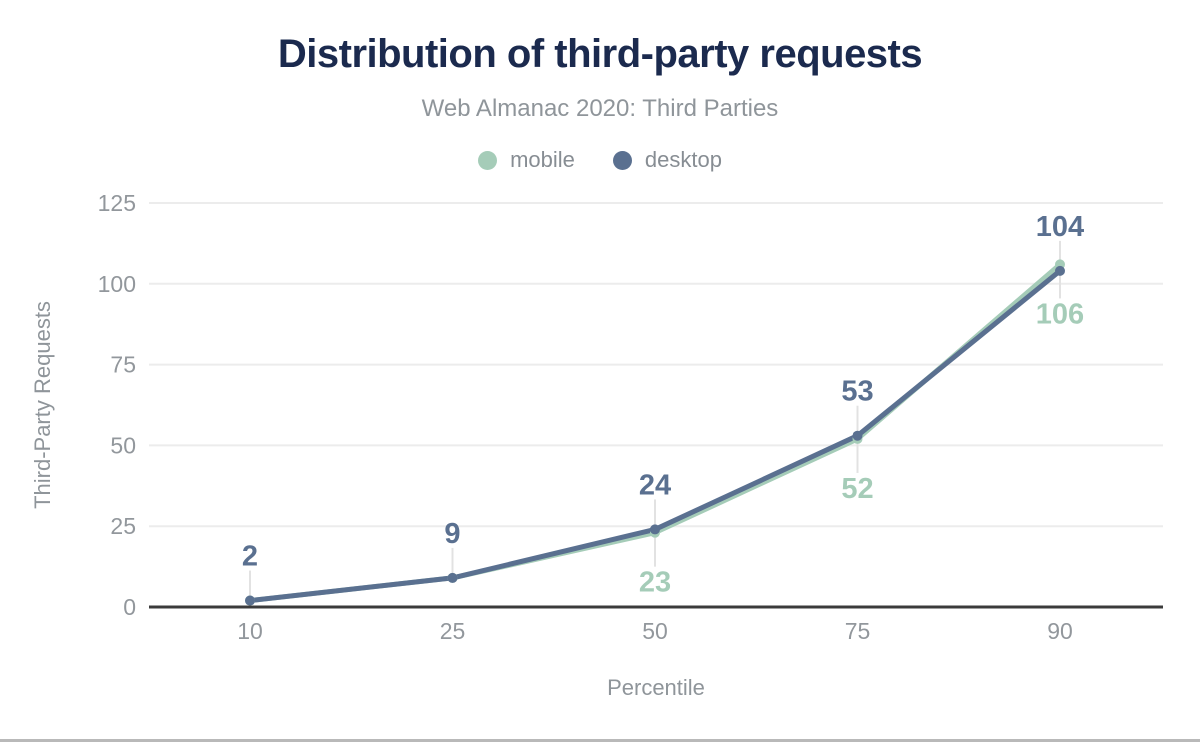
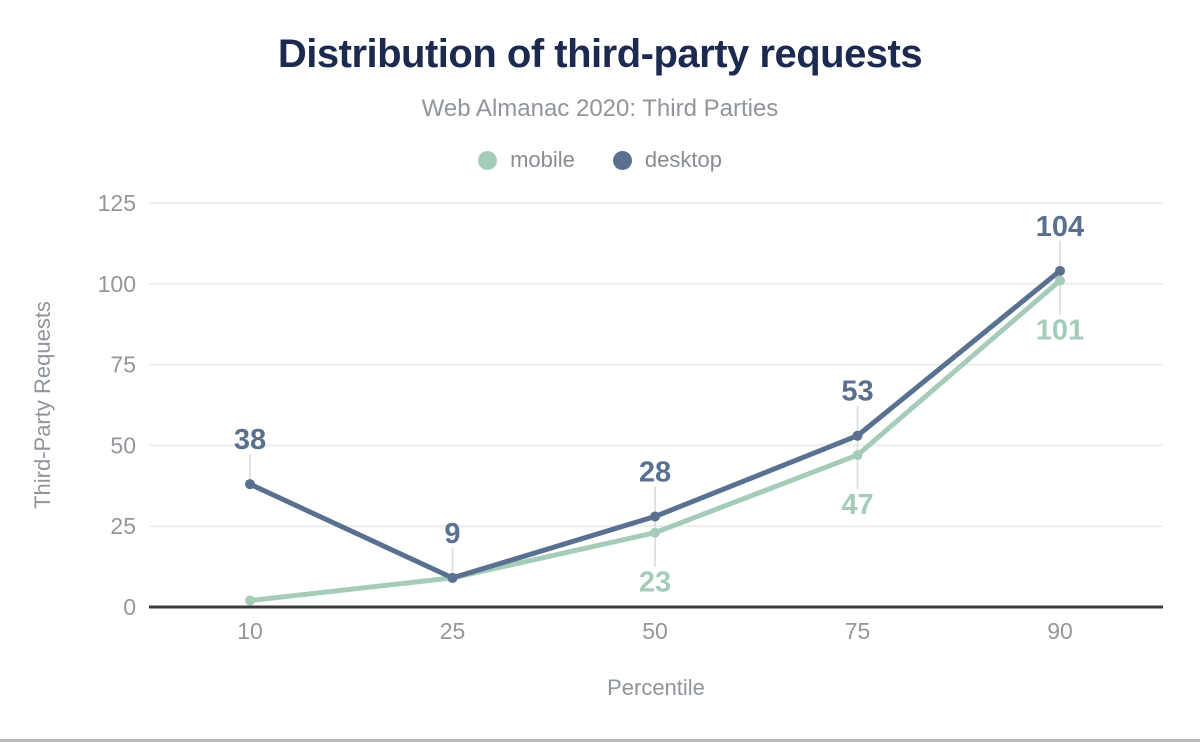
desktop/10: 2 -> 38
desktop/50: 24 -> 28
mobile/75: 52 -> 47
mobile/90: 106 -> 101
